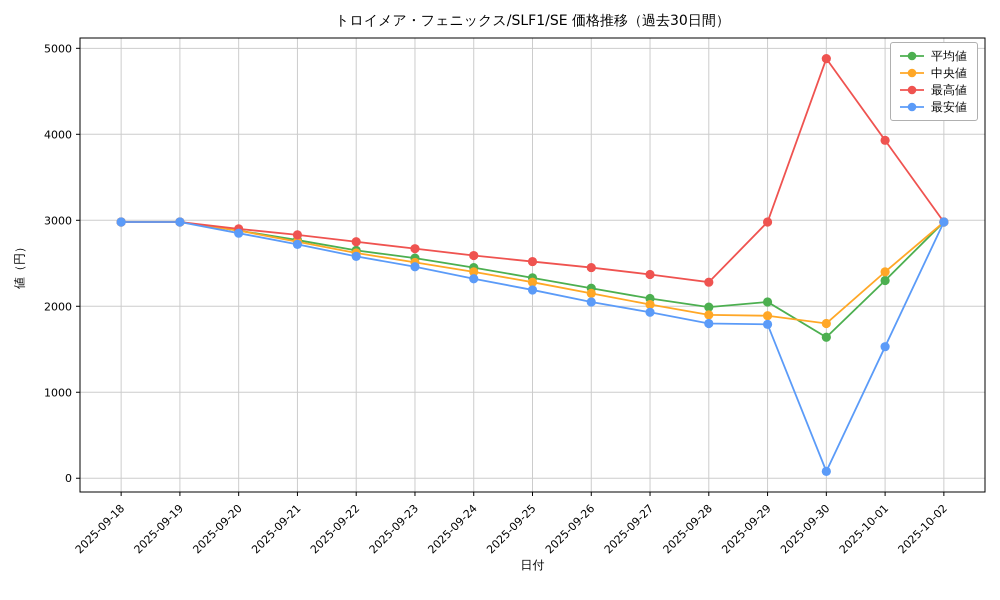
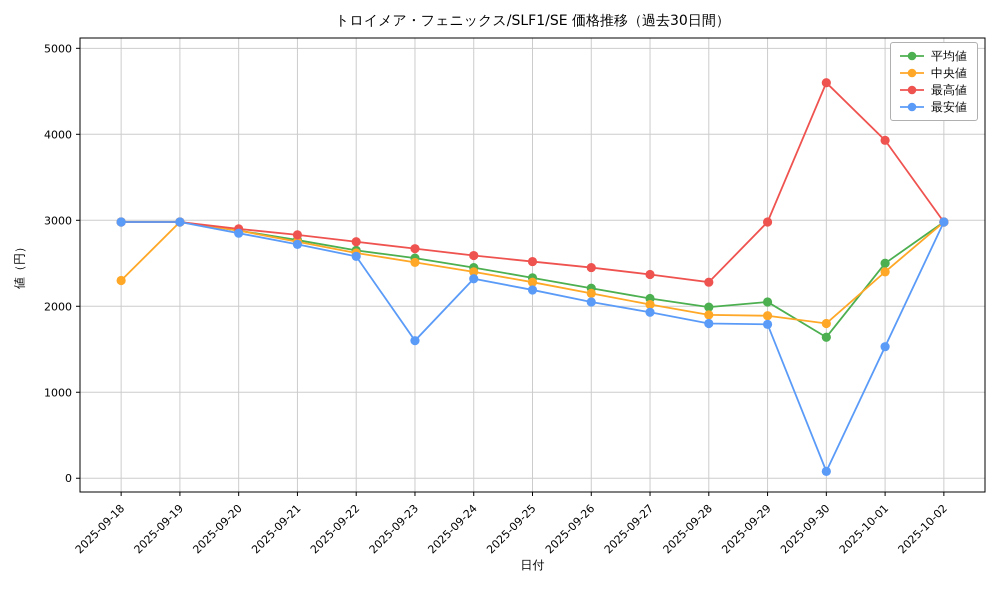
中央値/2025-09-18: 3000 -> 2300
最安値/2025-09-23: 2500 -> 1600
最高値/2025-09-30: 4900 -> 4600
平均値/2025-10-01: 2300 -> 2500
